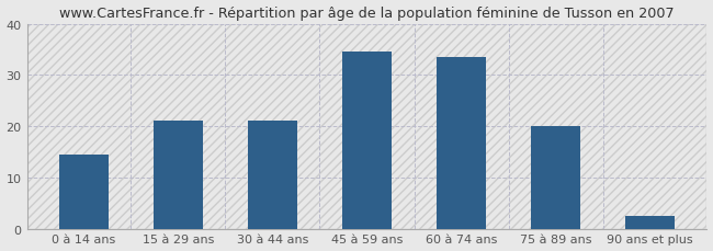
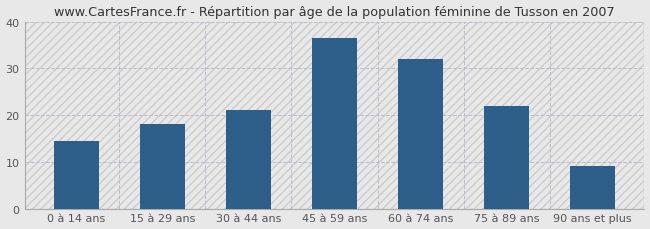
15 à 29 ans: 21.0 -> 18.0
45 à 59 ans: 34.5 -> 36.5
60 à 74 ans: 33.5 -> 32.0
75 à 89 ans: 20.0 -> 22.0
90 ans et plus: 2.5 -> 9.0
